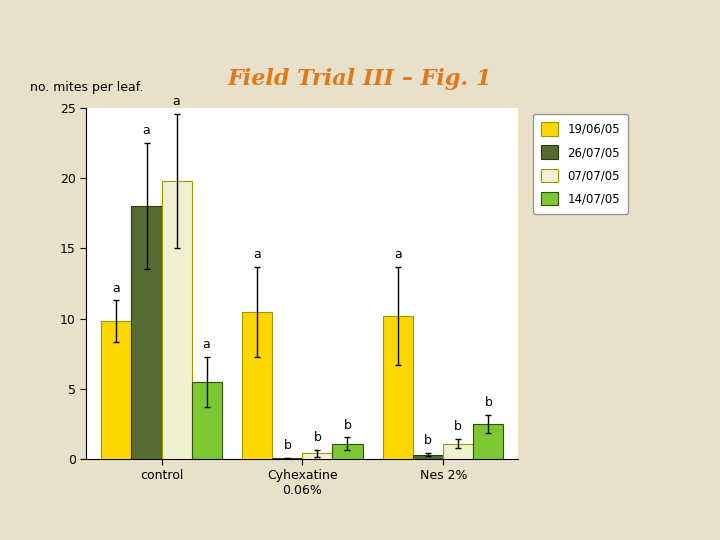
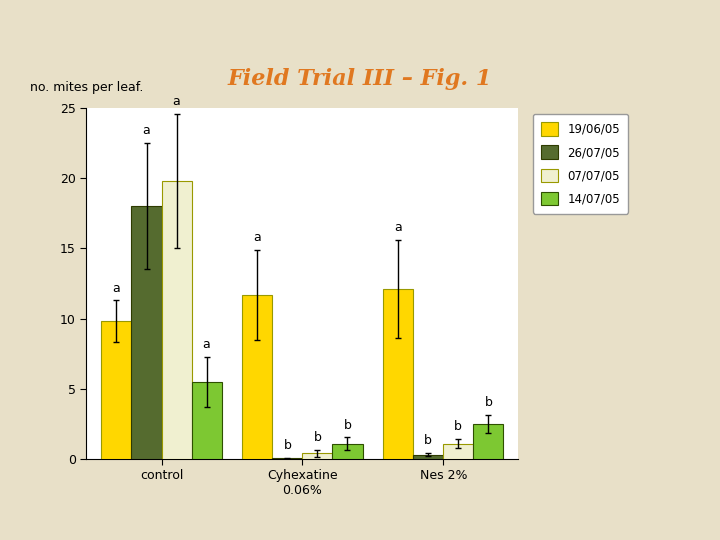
19/06/05/Cyhexatine 0.06%: 10.5 -> 11.7
19/06/05/Nes 2%: 10.2 -> 12.1
